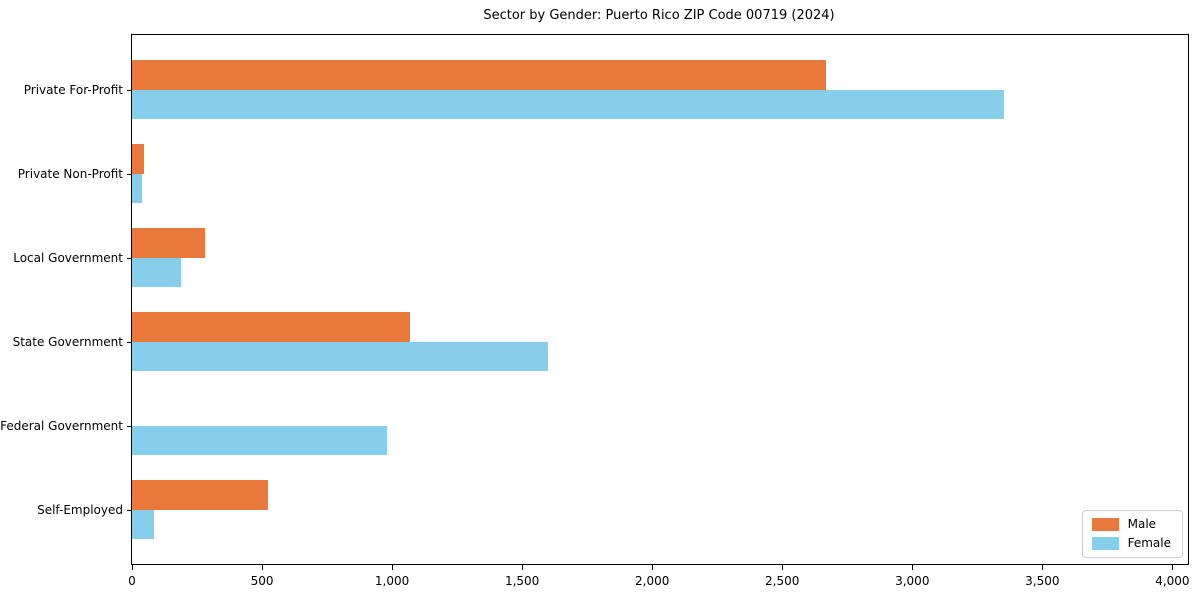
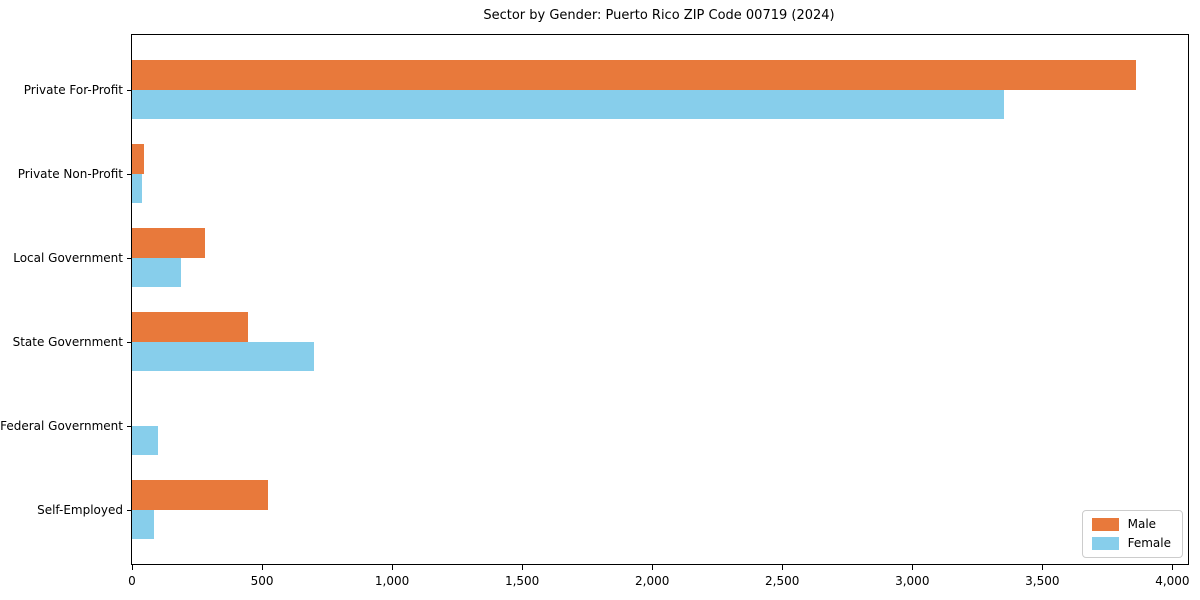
Male/Private For-Profit: 2670 -> 3860
Male/State Government: 1070 -> 450
Female/State Government: 1600 -> 700
Female/Federal Government: 980 -> 100
